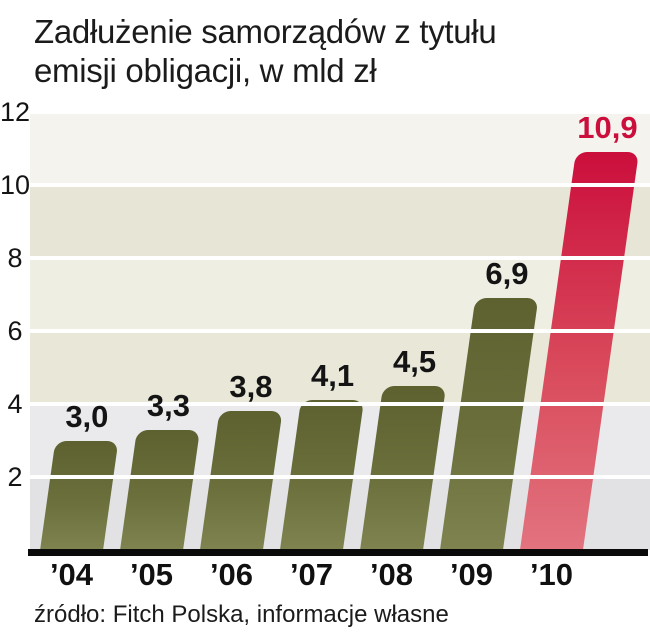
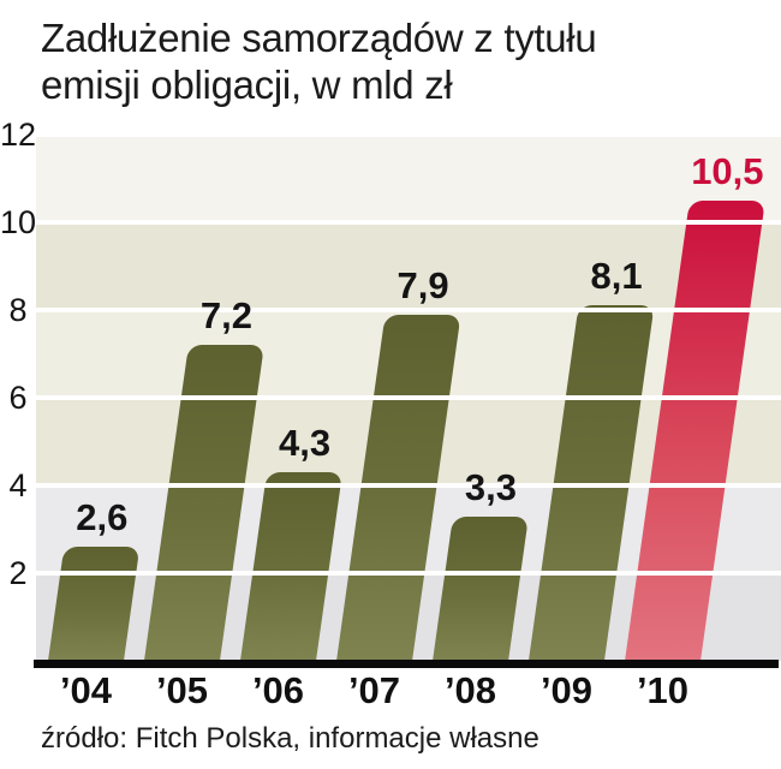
’04: 3,0 -> 2,6
’05: 3,3 -> 7,2
’06: 3,8 -> 4,3
’07: 4,1 -> 7,9
’08: 4,5 -> 3,3
’09: 6,9 -> 8,1
’10: 10,9 -> 10,5
